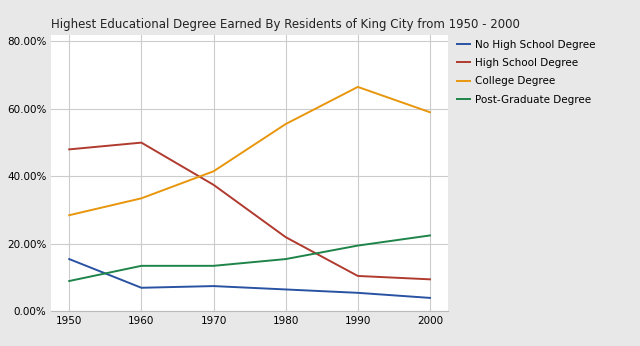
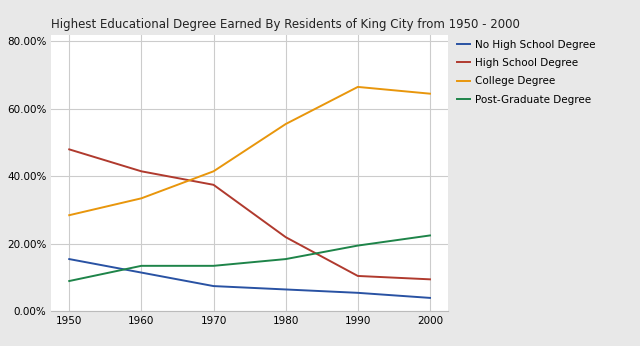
No High School Degree/1960: 7.0% -> 11.5%
High School Degree/1960: 50.0% -> 41.5%
College Degree/2000: 59.0% -> 64.5%
